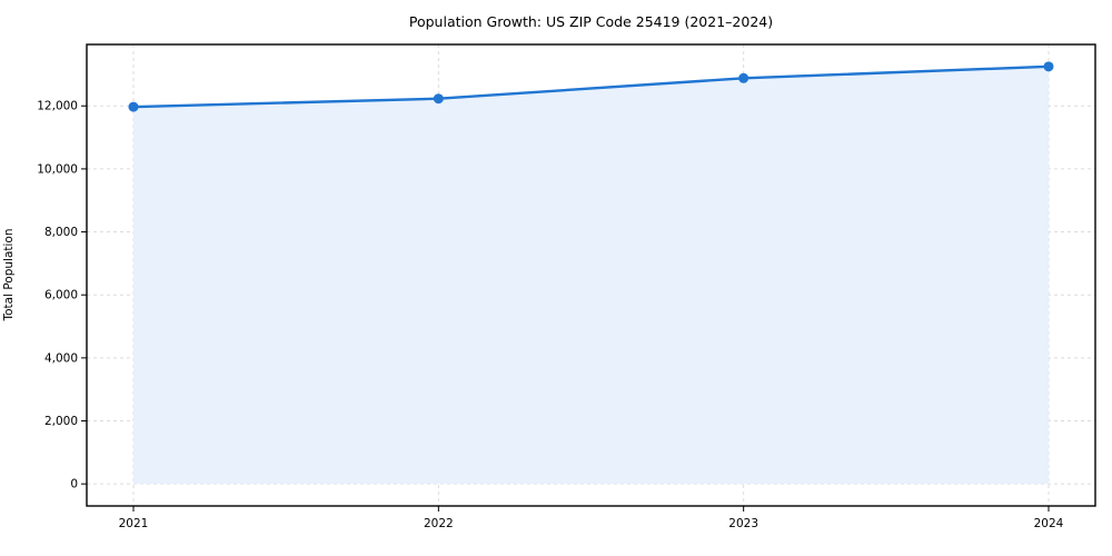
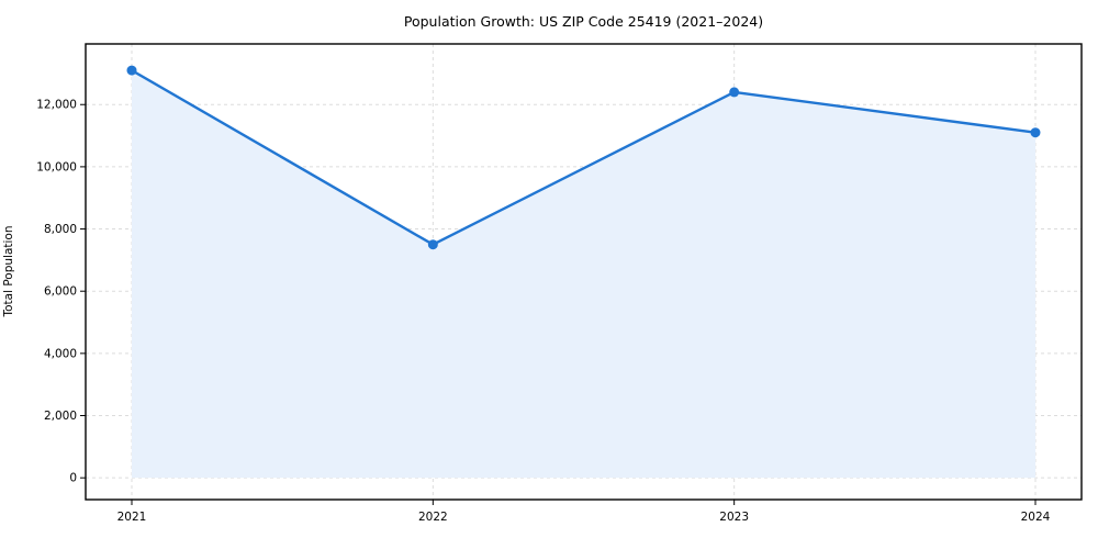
2021: 12000 -> 13100
2022: 12200 -> 7500
2023: 12900 -> 12400
2024: 13200 -> 11100
